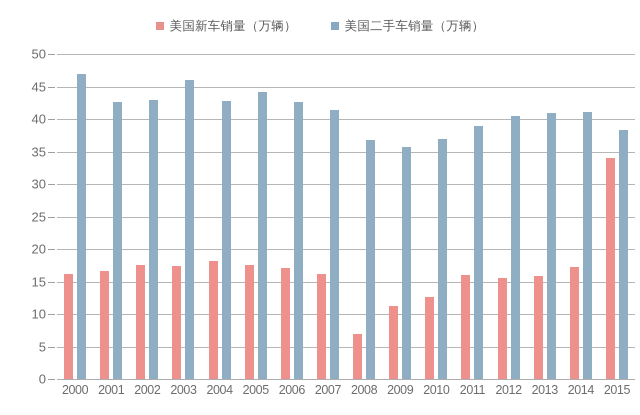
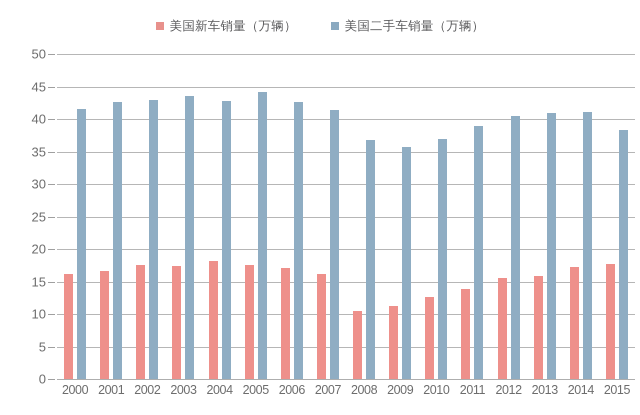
美国二手车销量（万辆）/2000: 47 -> 42
美国二手车销量（万辆）/2003: 46 -> 44
美国新车销量（万辆）/2008: 7 -> 10
美国新车销量（万辆）/2011: 16 -> 14
美国新车销量（万辆）/2015: 34 -> 18
